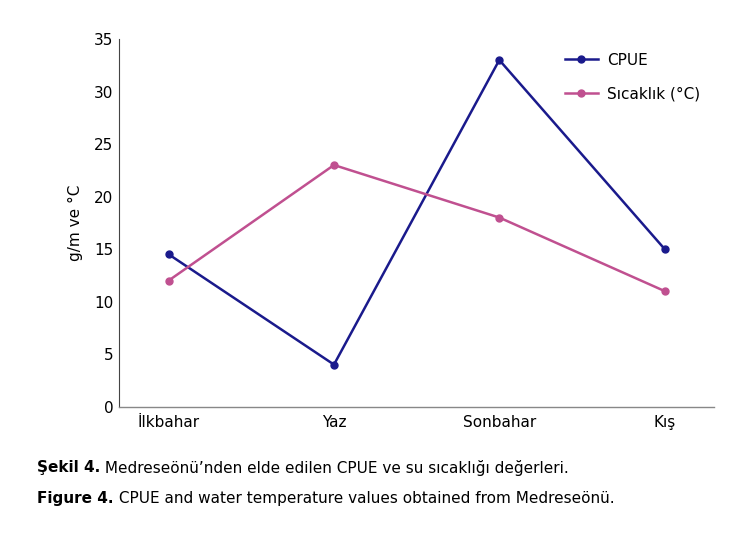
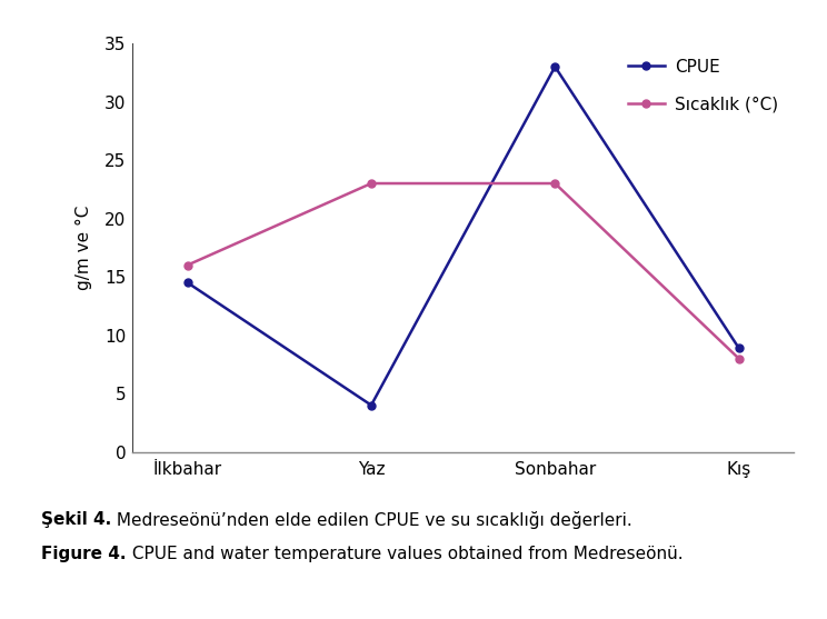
Sıcaklık (°C)/İlkbahar: 12 -> 16
Sıcaklık (°C)/Sonbahar: 18 -> 23
CPUE/Kış: 15.0 -> 8.9
Sıcaklık (°C)/Kış: 11 -> 8
